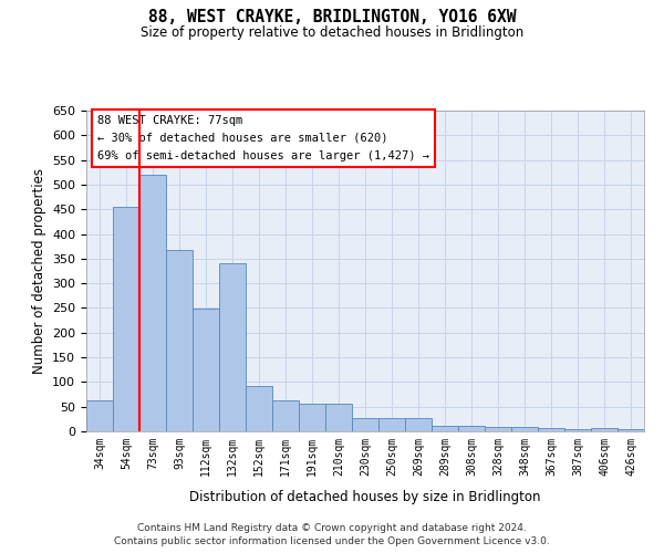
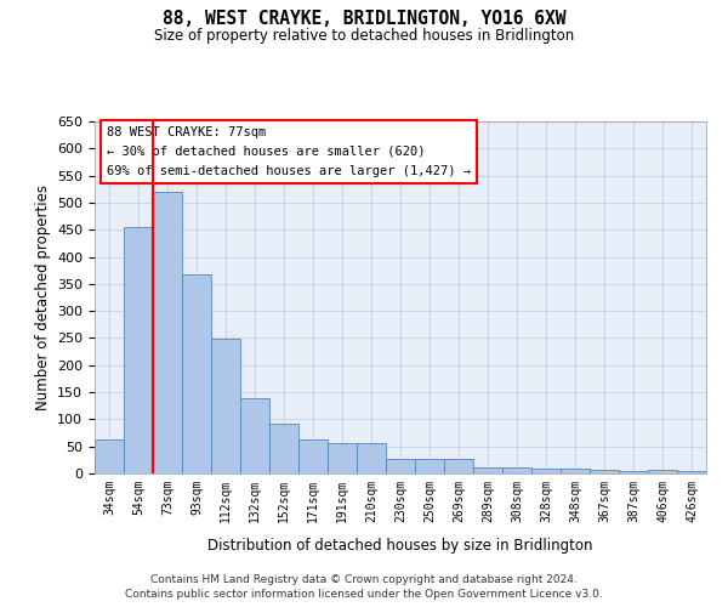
132sqm: 340 -> 140
